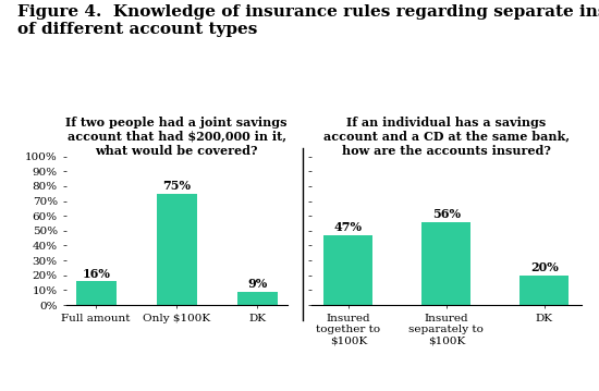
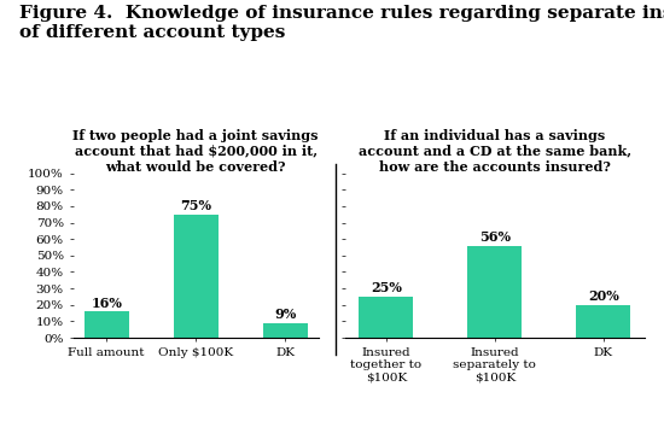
Insured together to $100K: 47% -> 25%
